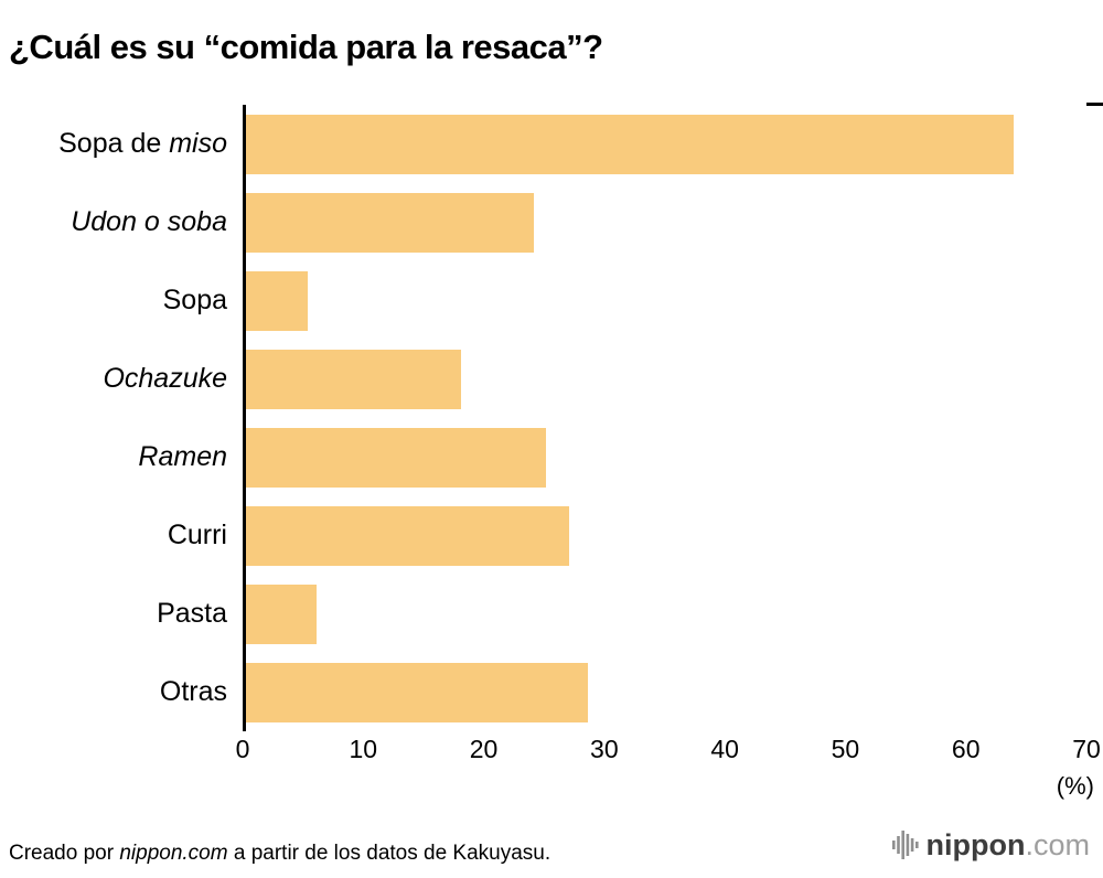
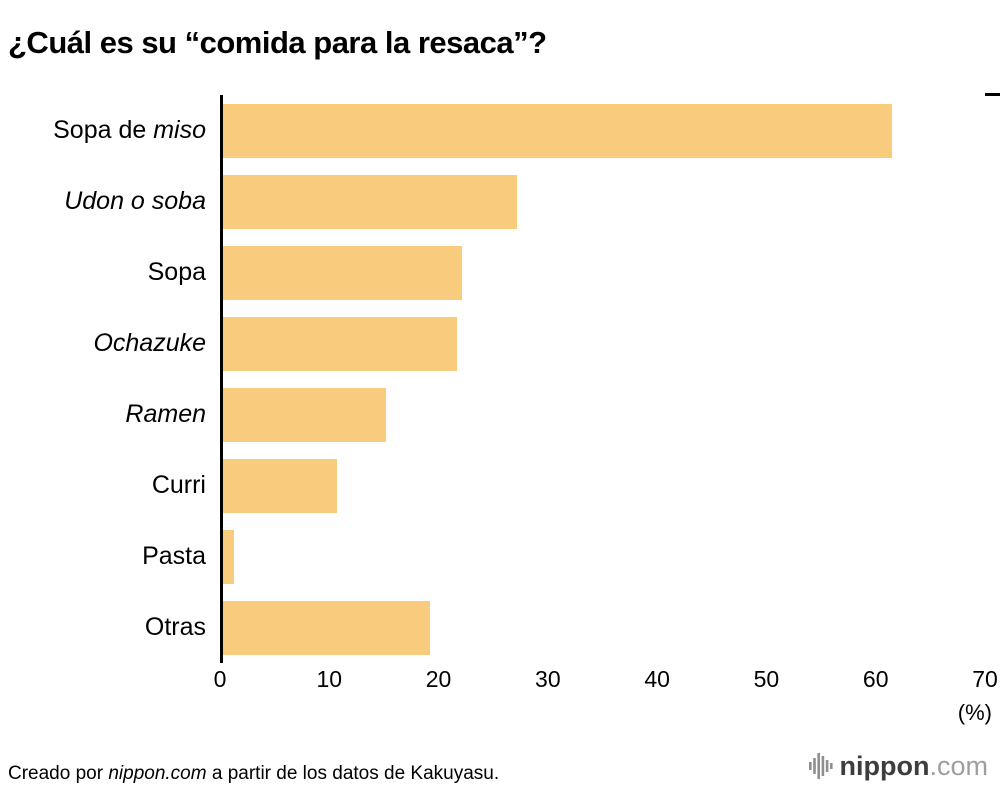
Sopa de miso: 63.9 -> 61.5
Udon o soba: 24.0 -> 27.0
Sopa: 5.1 -> 22.0
Ochazuke: 17.9 -> 21.5
Ramen: 25.0 -> 15.0
Curri: 26.9 -> 10.5
Pasta: 5.9 -> 1.0
Otras: 28.5 -> 19.0
